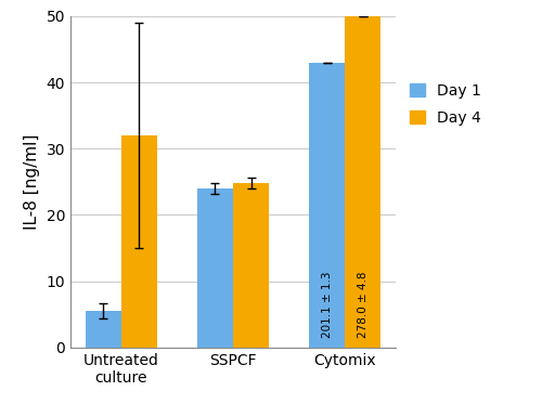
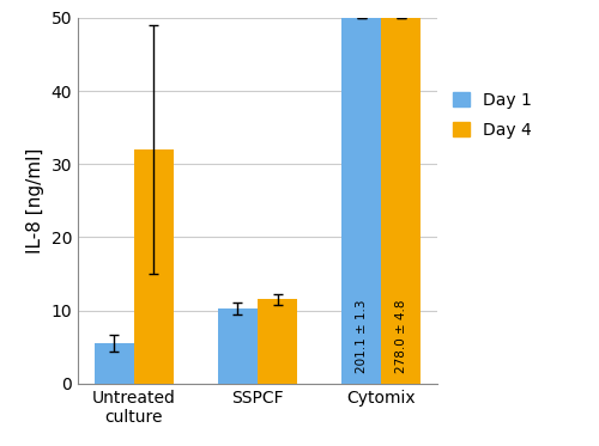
Day 1/SSPCF: 24.0 -> 10.3
Day 4/SSPCF: 24.8 -> 11.5
Day 1/Cytomix: 43.0 -> 50.0
